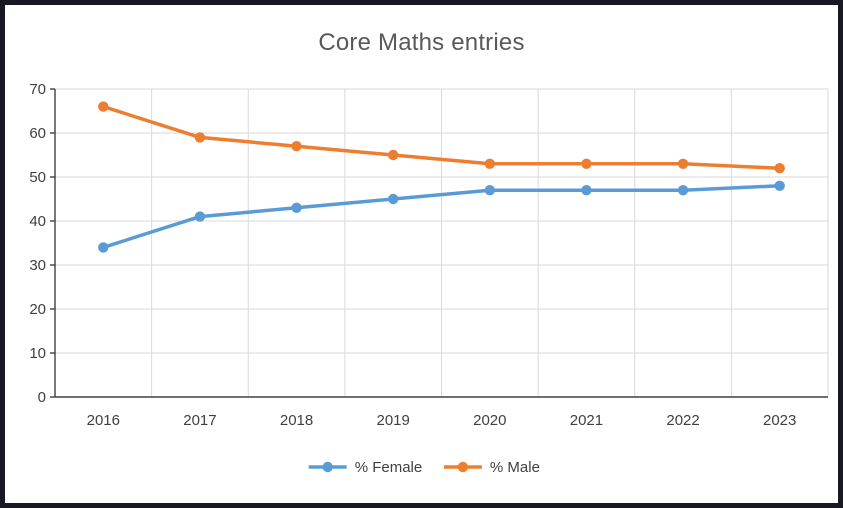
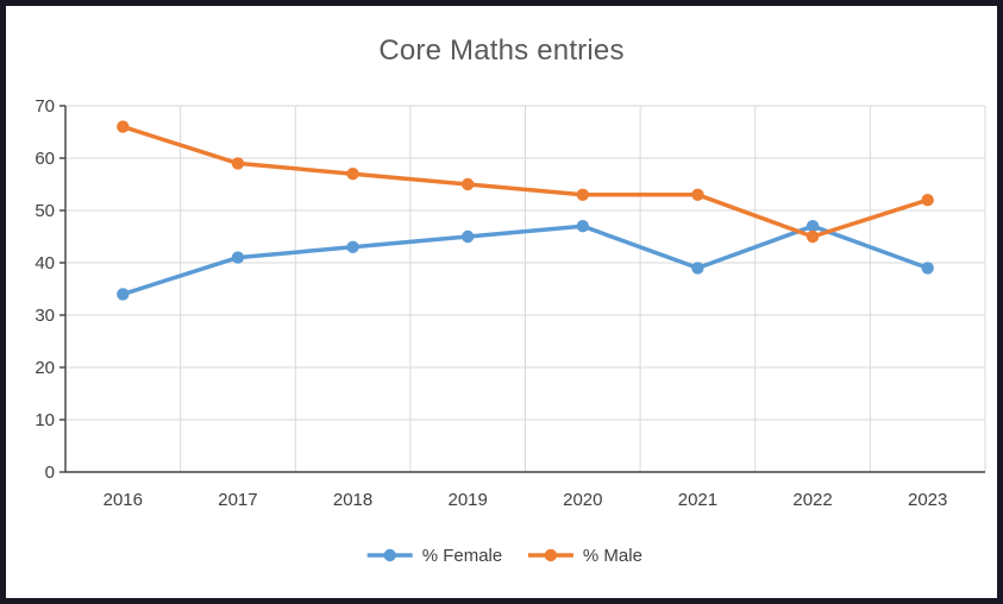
% Female/2021: 47 -> 39
% Male/2022: 53 -> 45
% Female/2023: 48 -> 39
